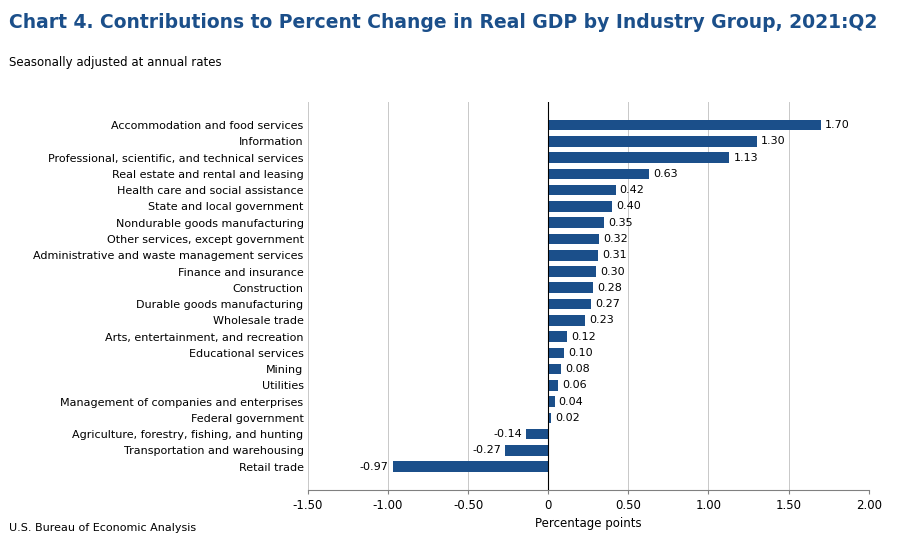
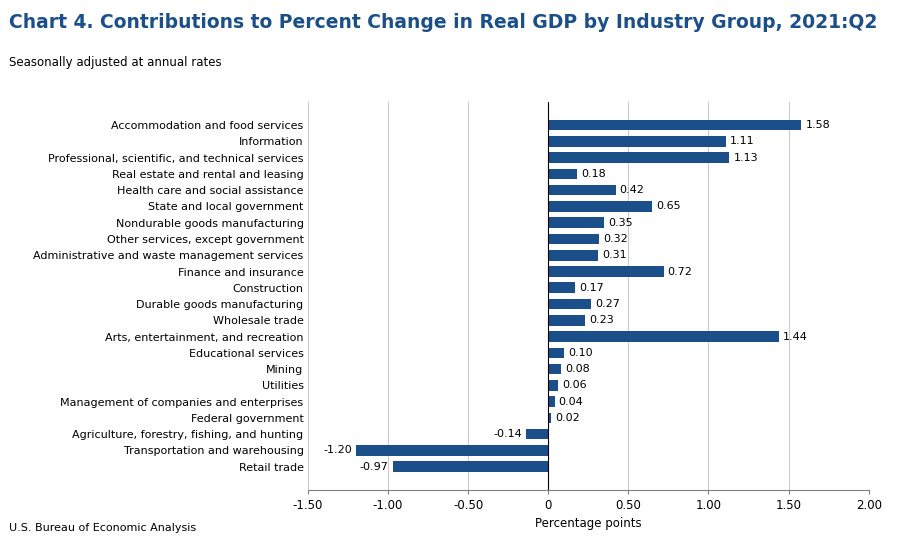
Accommodation and food services: 1.70 -> 1.58
Information: 1.30 -> 1.11
Real estate and rental and leasing: 0.63 -> 0.18
State and local government: 0.40 -> 0.65
Finance and insurance: 0.30 -> 0.72
Construction: 0.28 -> 0.17
Arts, entertainment, and recreation: 0.12 -> 1.44
Transportation and warehousing: -0.27 -> -1.20
